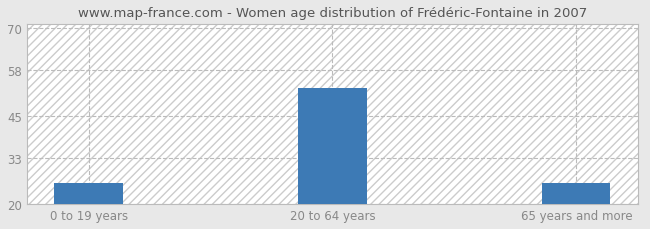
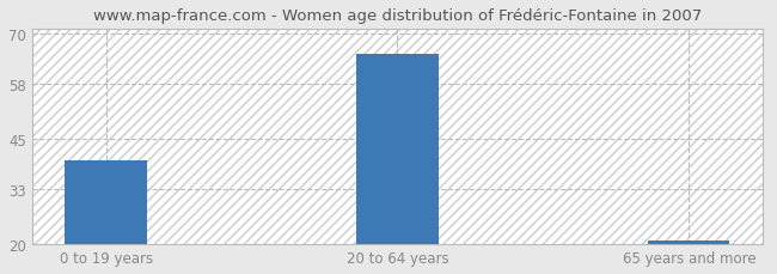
0 to 19 years: 26.0 -> 40.0
20 to 64 years: 53.0 -> 65.0
65 years and more: 26.0 -> 20.8
